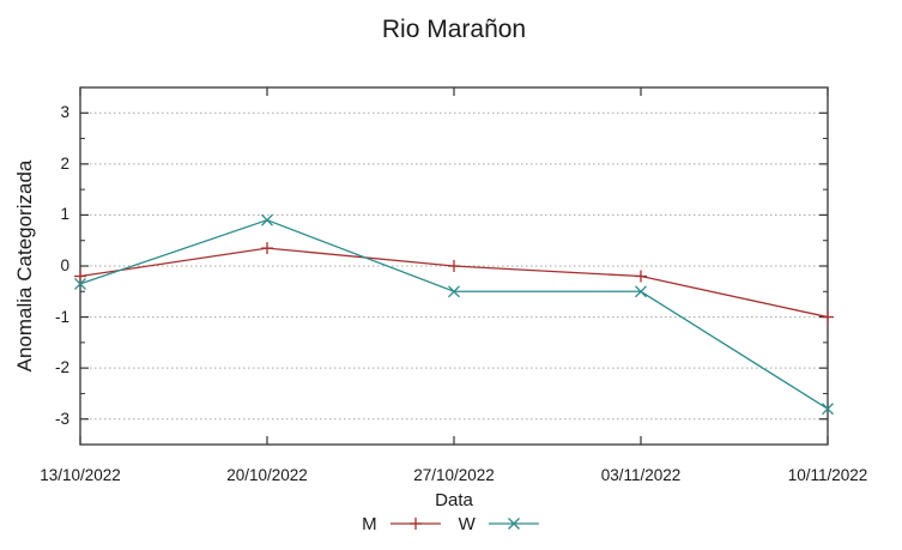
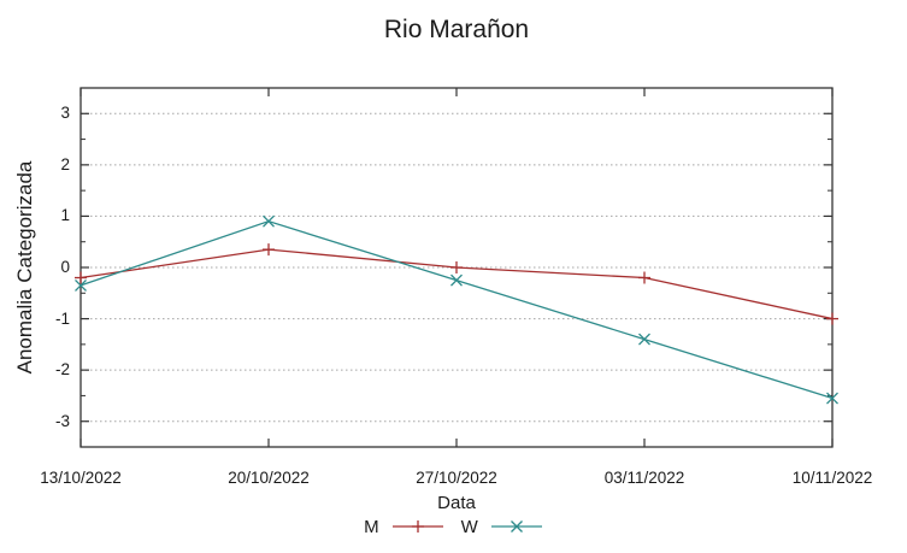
W/27/10/2022: -0.5 -> -0.2
W/03/11/2022: -0.5 -> -1.4
W/10/11/2022: -2.8 -> -2.5
